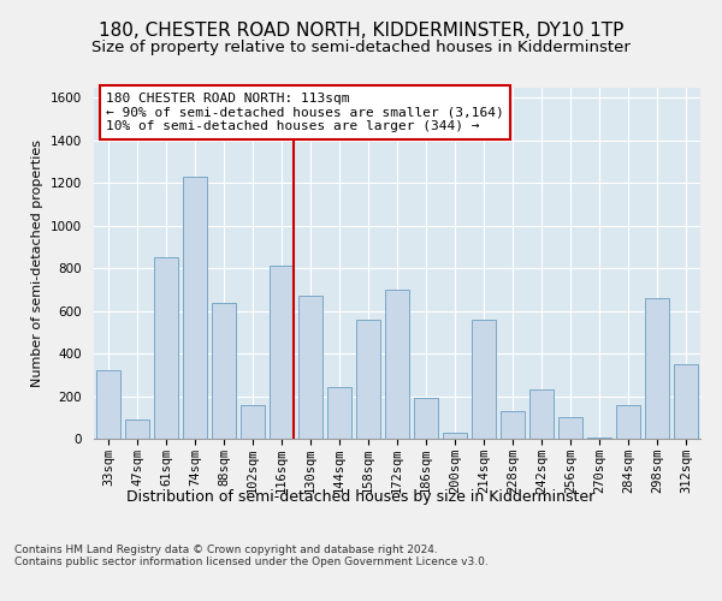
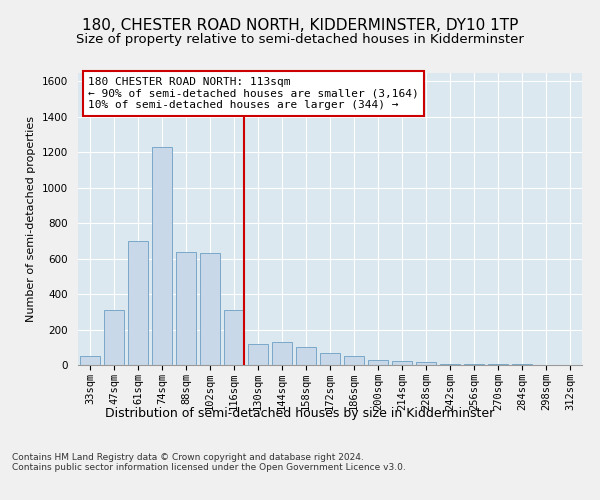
33sqm: 320 -> 50
47sqm: 90 -> 310
61sqm: 850 -> 700
102sqm: 160 -> 630
116sqm: 810 -> 310
130sqm: 670 -> 120
144sqm: 240 -> 130
158sqm: 560 -> 100
172sqm: 700 -> 60
186sqm: 190 -> 50
214sqm: 560 -> 20
228sqm: 130 -> 20
242sqm: 230 -> 10
256sqm: 100 -> 0
284sqm: 160 -> 0
298sqm: 660 -> 0
312sqm: 350 -> 0
